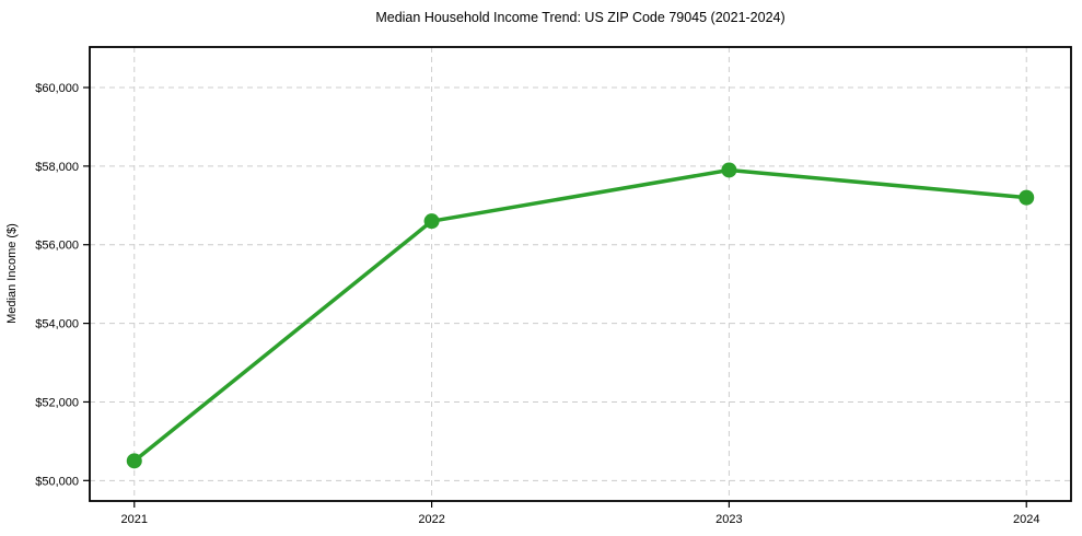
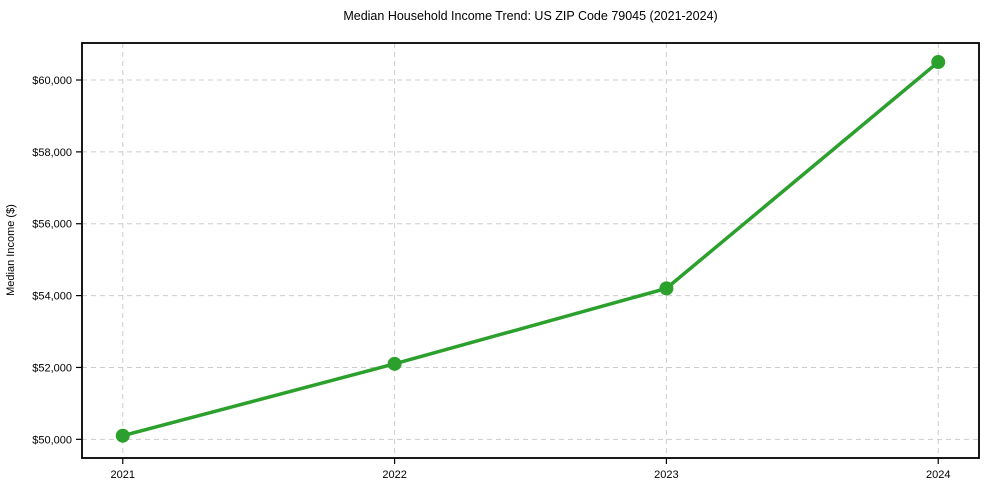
2021: $50500 -> $50100
2022: $56600 -> $52100
2023: $57900 -> $54200
2024: $57200 -> $60500
